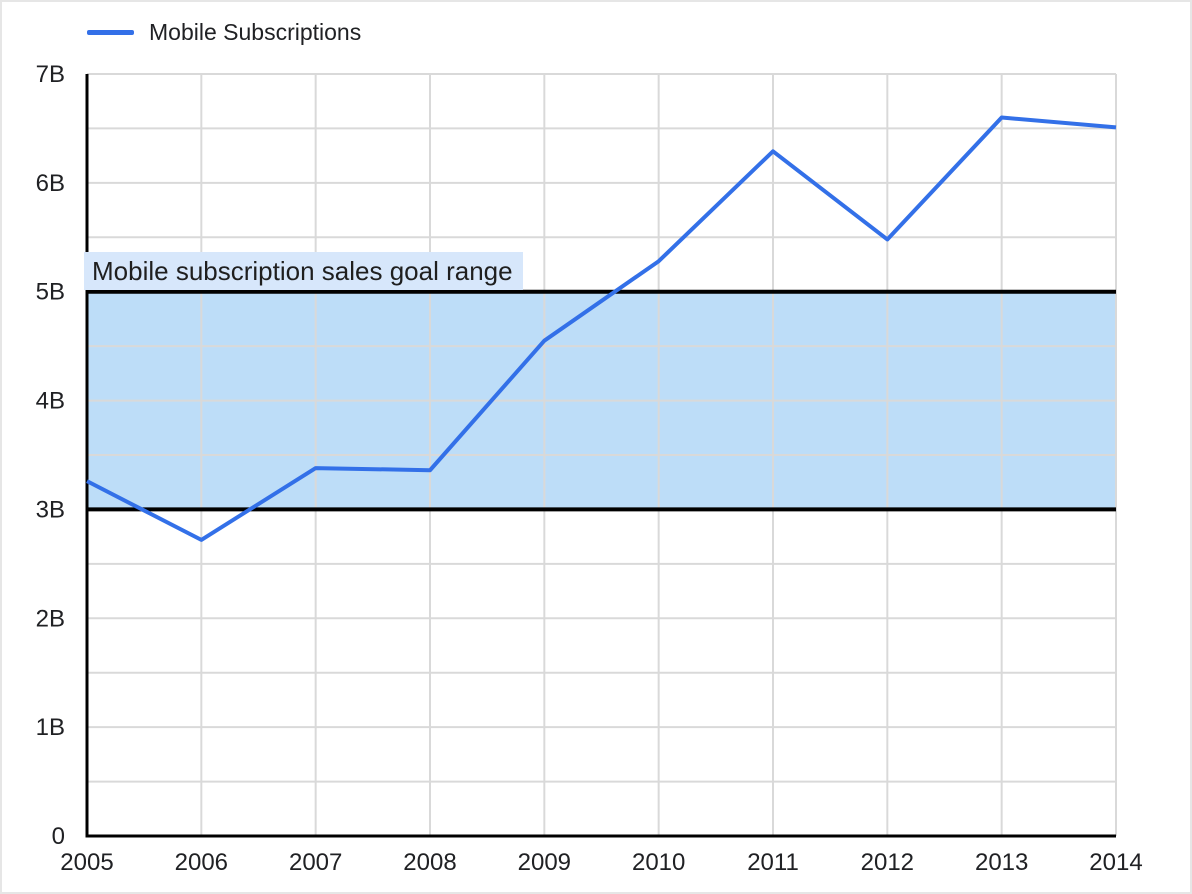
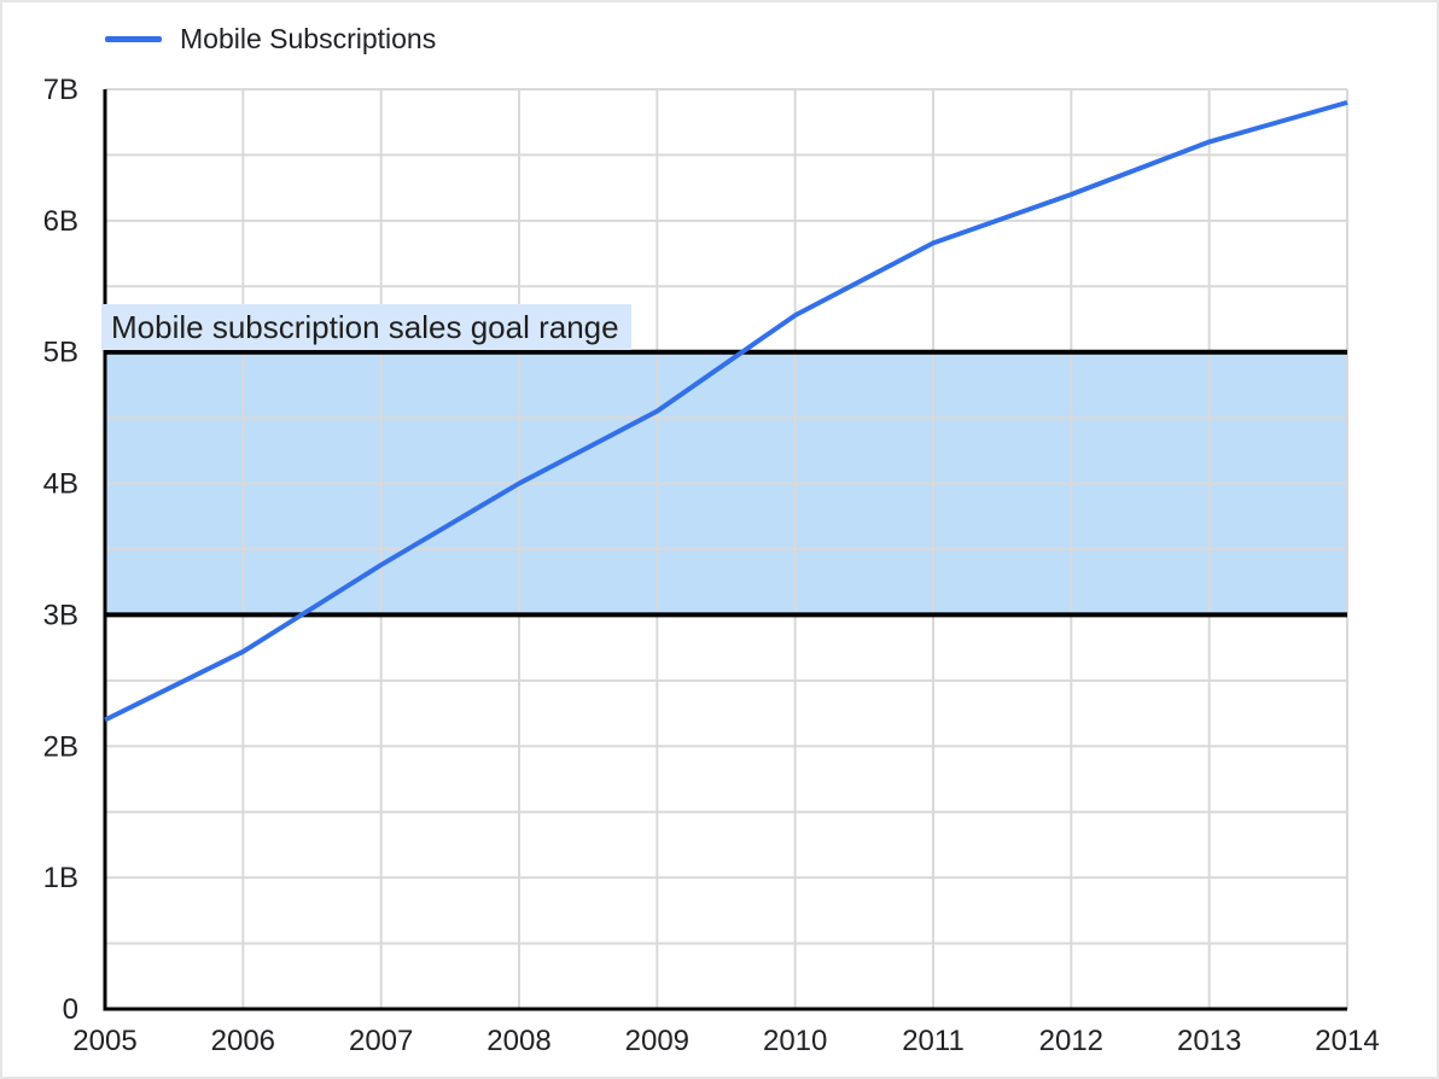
2005: 3.26B -> 2.20B
2008: 3.36B -> 4.00B
2011: 6.29B -> 5.83B
2012: 5.48B -> 6.20B
2014: 6.51B -> 6.90B
